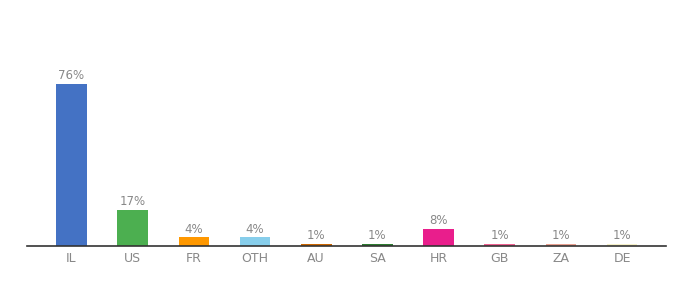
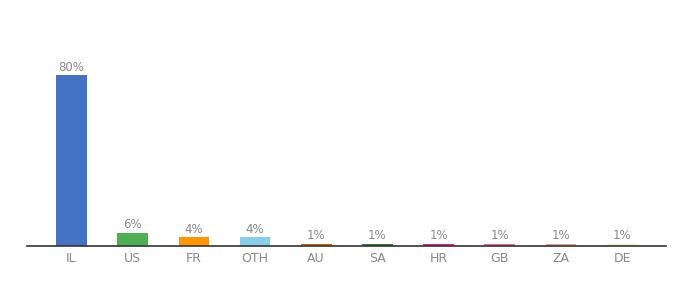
IL: 76% -> 80%
US: 17% -> 6%
HR: 8% -> 1%
